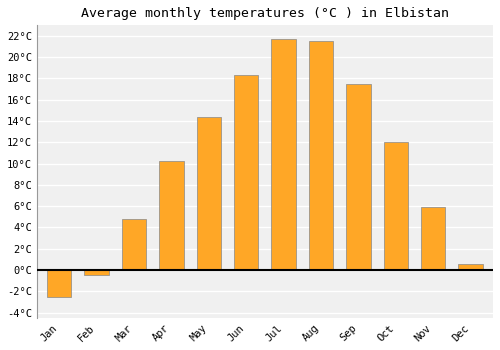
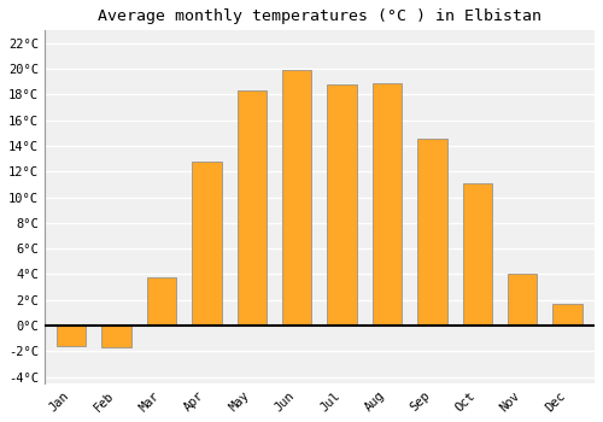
Jan: -2.5°C -> -1.6°C
Feb: -0.5°C -> -1.7°C
Mar: 4.8°C -> 3.8°C
Apr: 10.2°C -> 12.8°C
May: 14.4°C -> 18.3°C
Jun: 18.3°C -> 19.9°C
Jul: 21.7°C -> 18.8°C
Aug: 21.5°C -> 18.9°C
Sep: 17.5°C -> 14.6°C
Oct: 12.0°C -> 11.1°C
Nov: 5.9°C -> 4.0°C
Dec: 0.6°C -> 1.7°C
